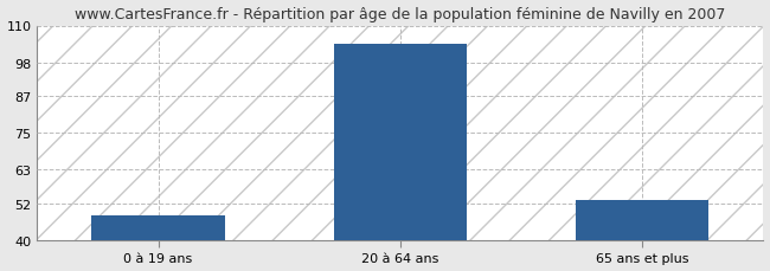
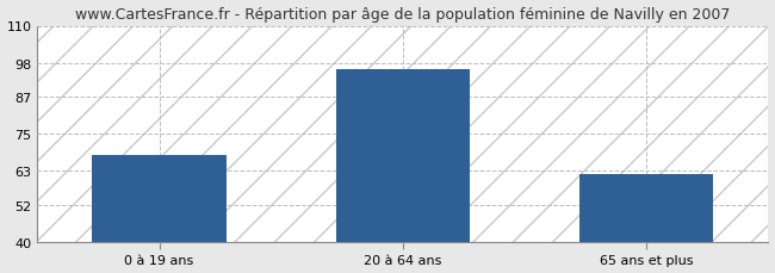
0 à 19 ans: 48 -> 68
20 à 64 ans: 104 -> 96
65 ans et plus: 53 -> 62
